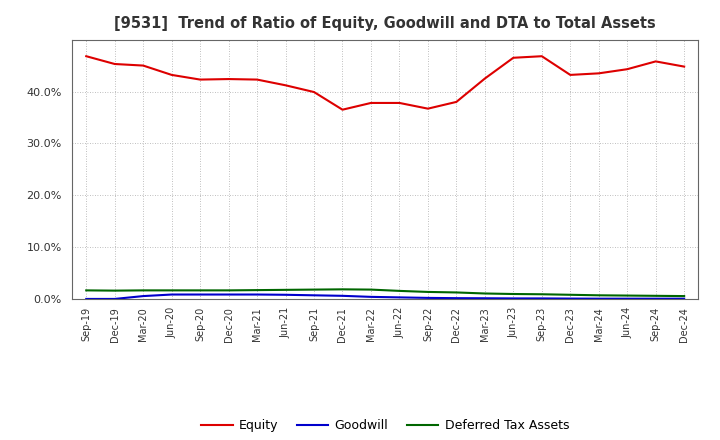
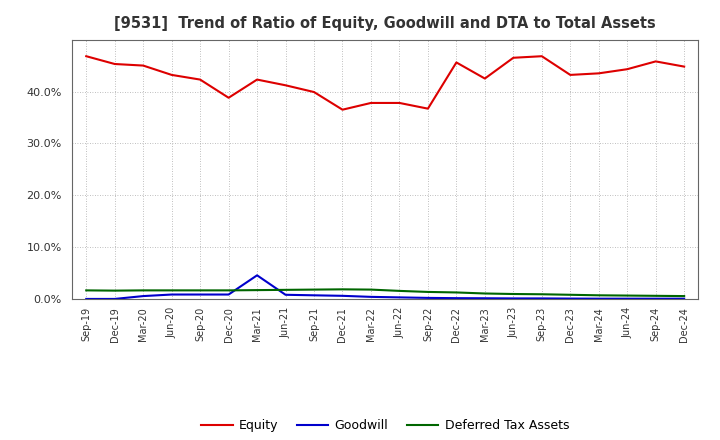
Equity/Dec-20: 42.4% -> 38.8%
Goodwill/Mar-21: 0.9% -> 4.6%
Equity/Dec-22: 38.0% -> 45.6%
